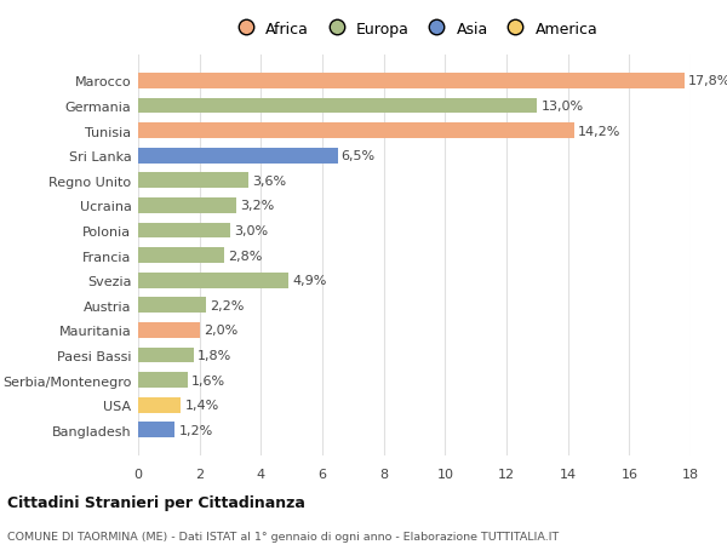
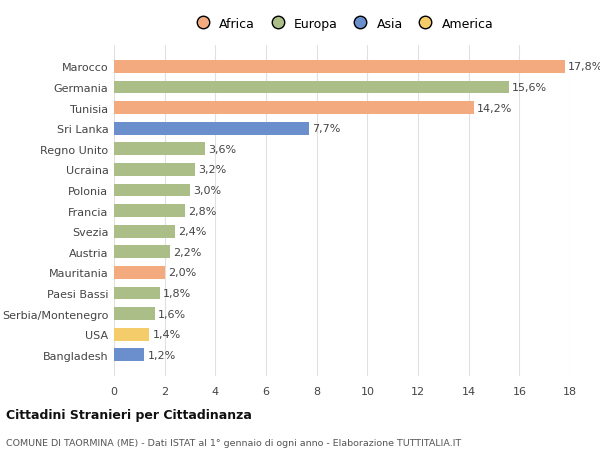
Germania: 13,0% -> 15,6%
Sri Lanka: 6,5% -> 7,7%
Svezia: 4,9% -> 2,4%
